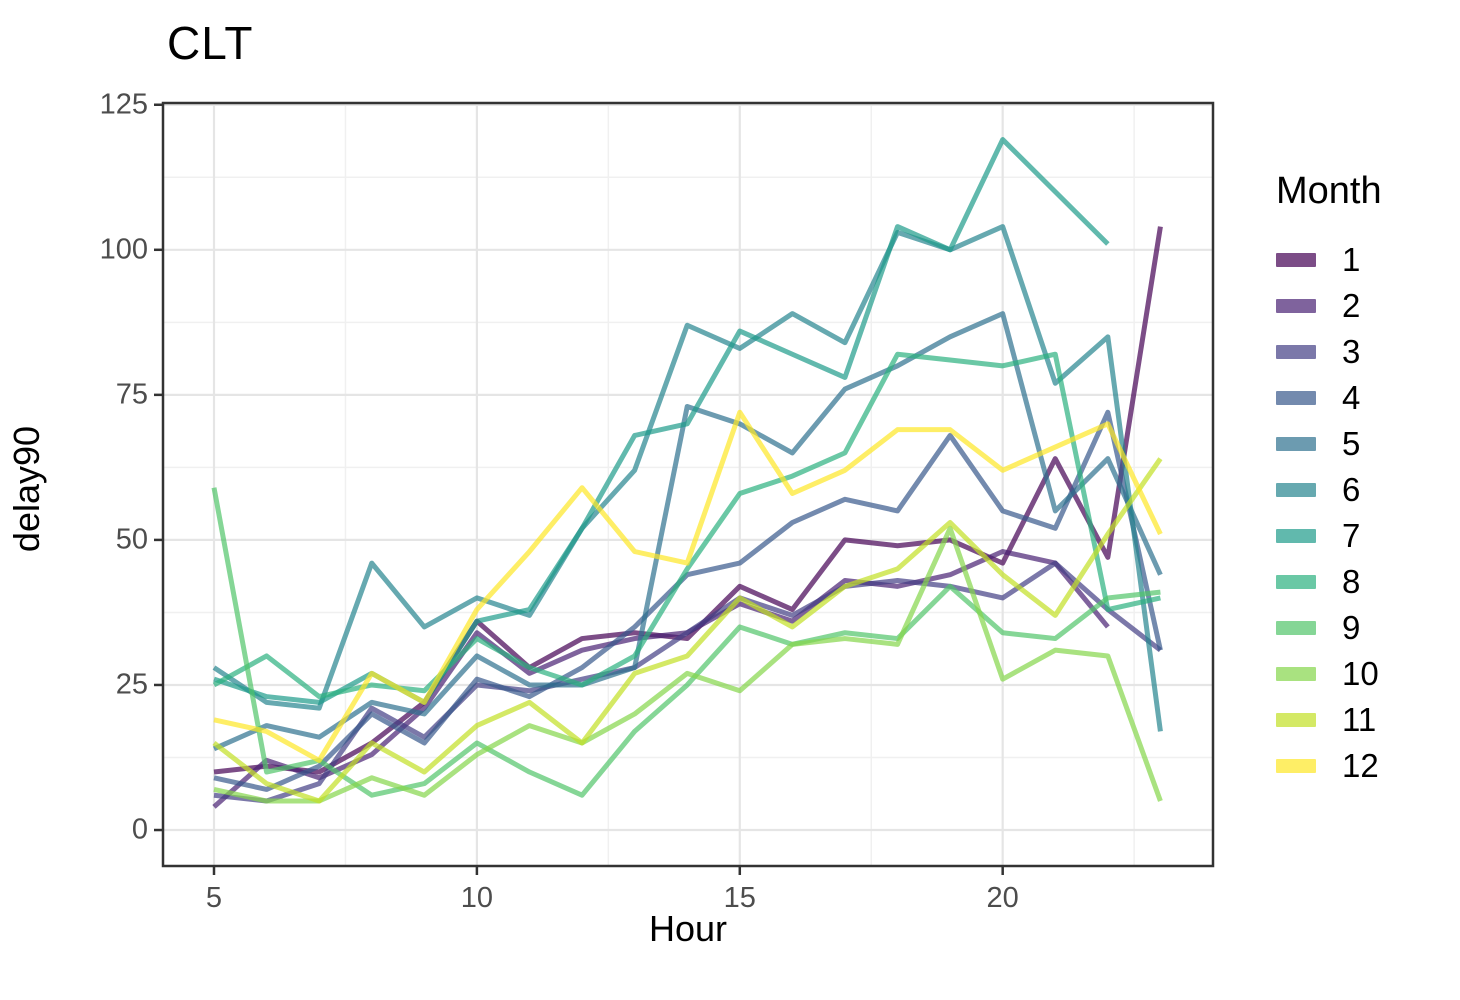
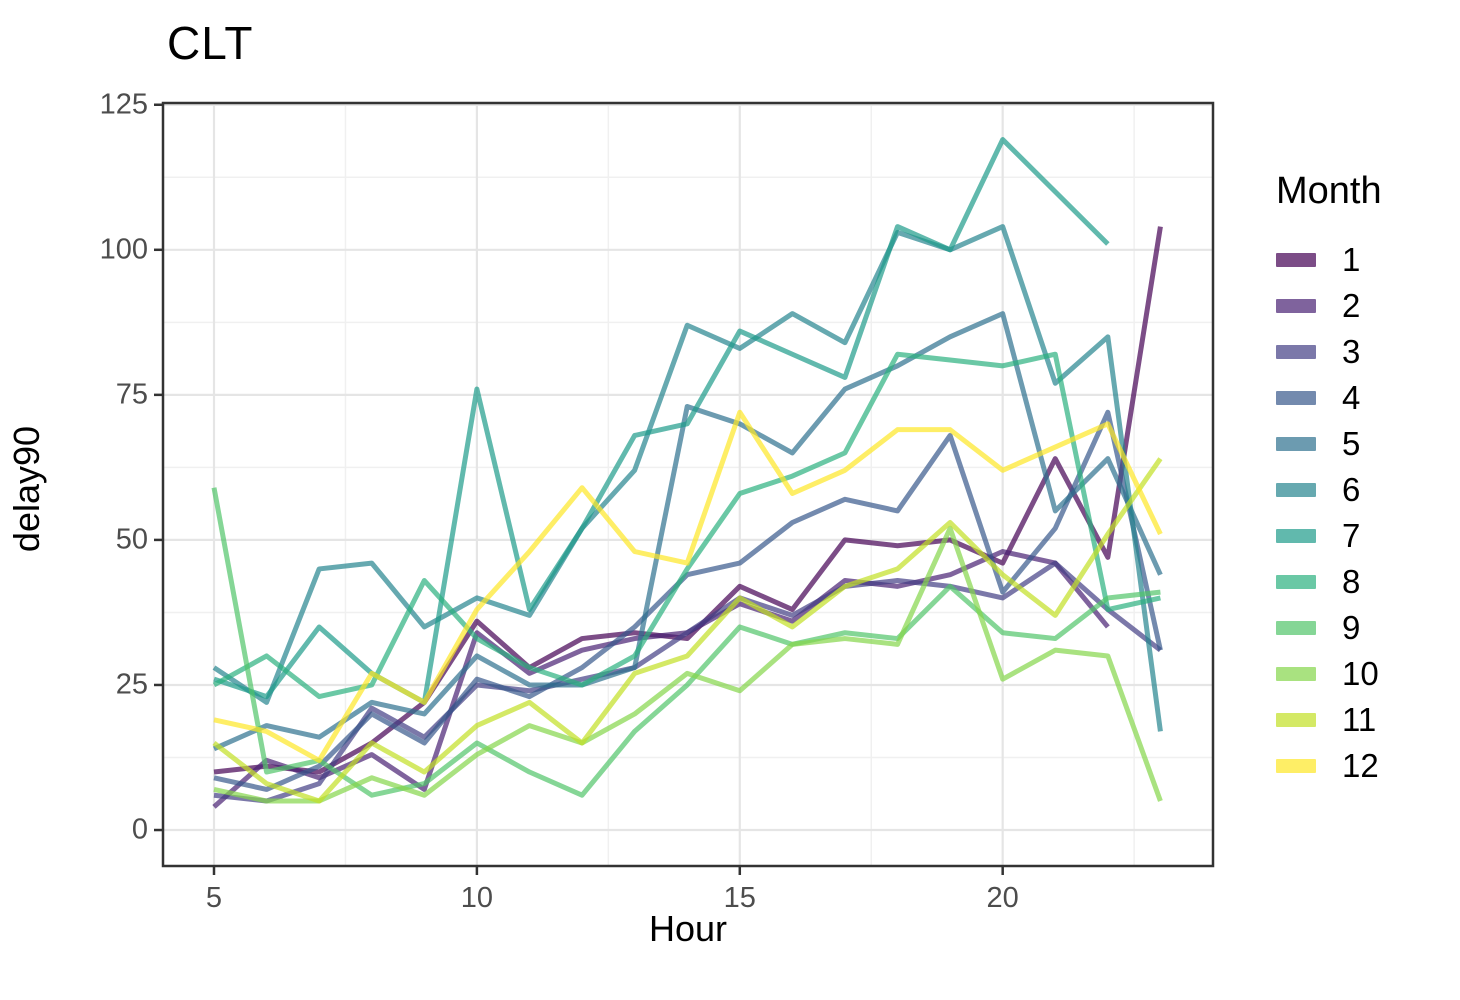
6/7: 21 -> 45
7/7: 22 -> 35
2/9: 21 -> 7
8/9: 24 -> 43
7/10: 36 -> 76
4/20: 55 -> 41
